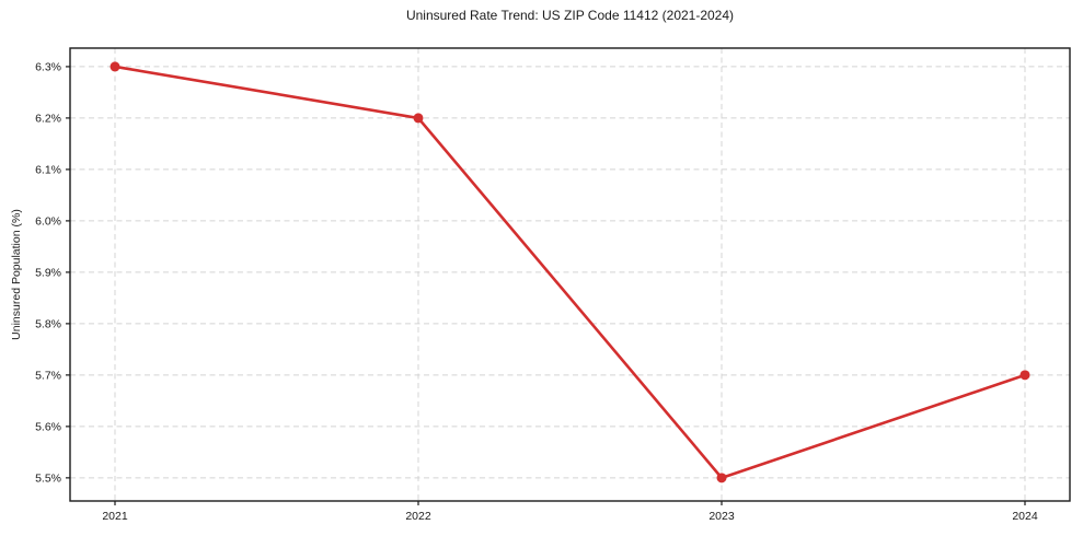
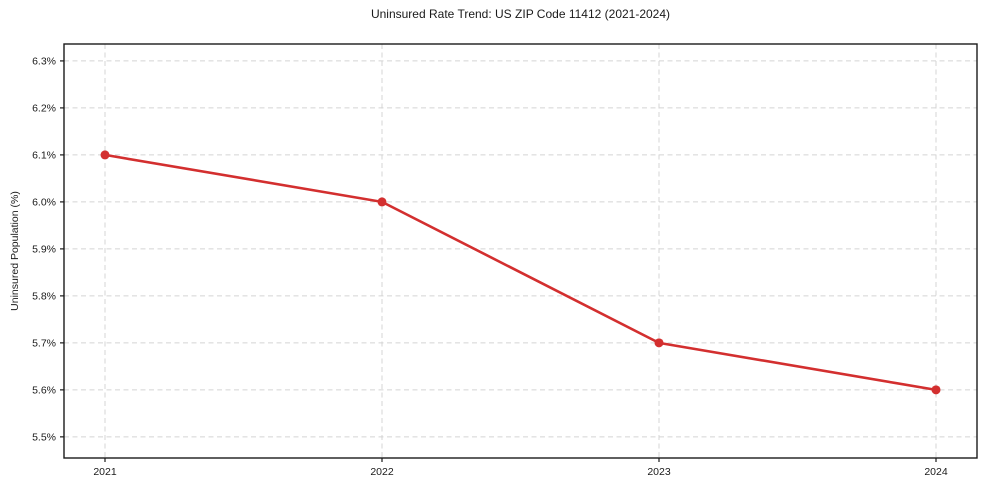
2021: 6.3% -> 6.1%
2022: 6.2% -> 6.0%
2023: 5.5% -> 5.7%
2024: 5.7% -> 5.6%
